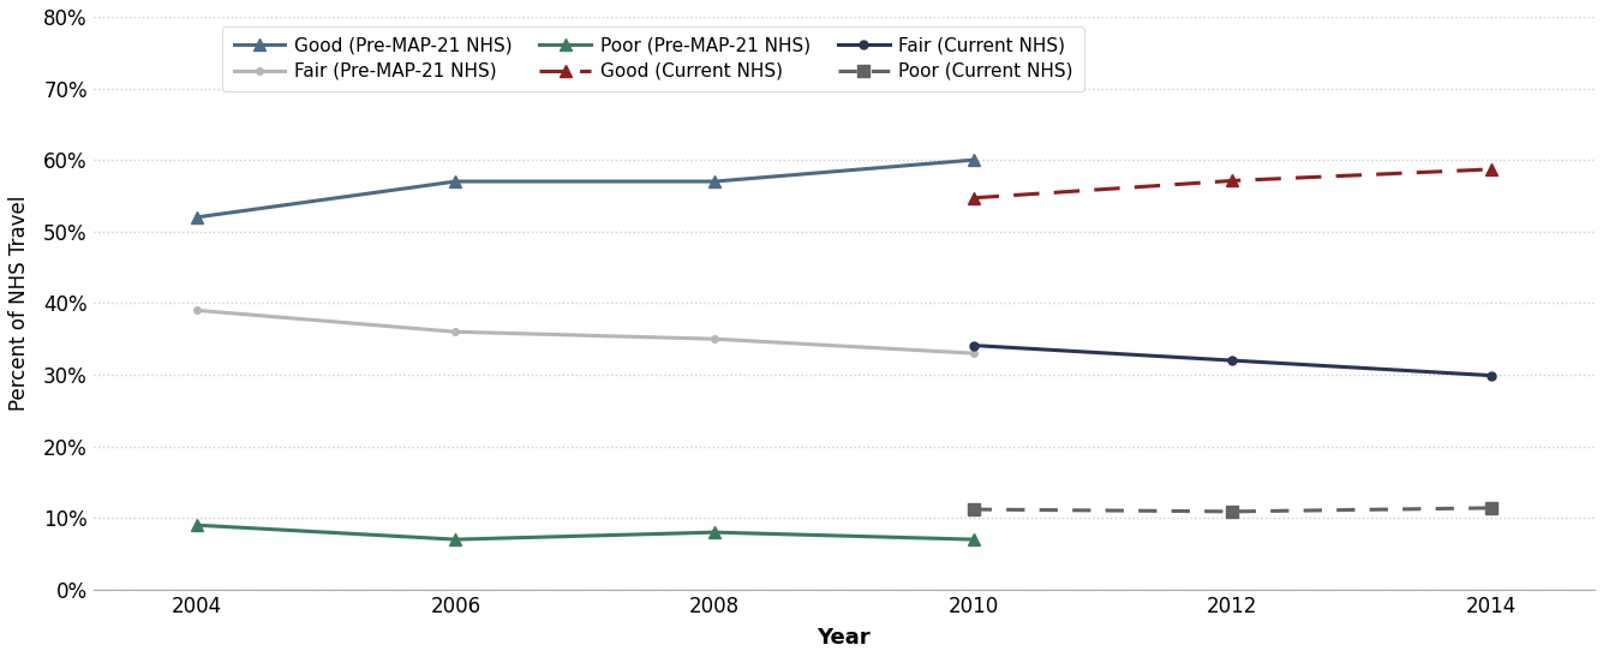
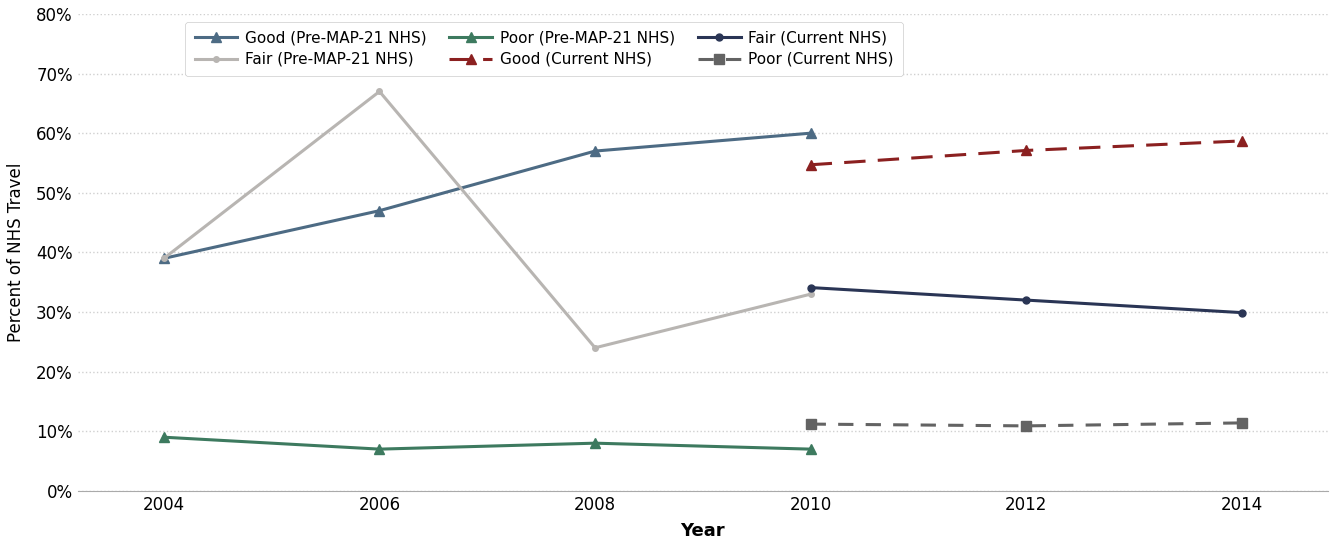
Good (Pre-MAP-21 NHS)/2004: 52% -> 39%
Good (Pre-MAP-21 NHS)/2006: 57% -> 47%
Fair (Pre-MAP-21 NHS)/2006: 36% -> 67%
Fair (Pre-MAP-21 NHS)/2008: 35% -> 24%
